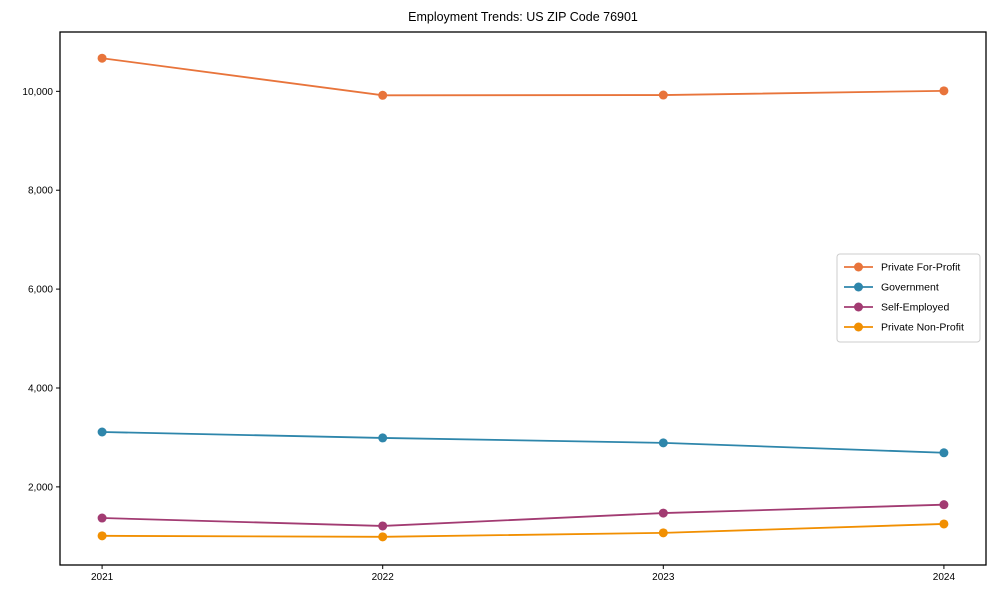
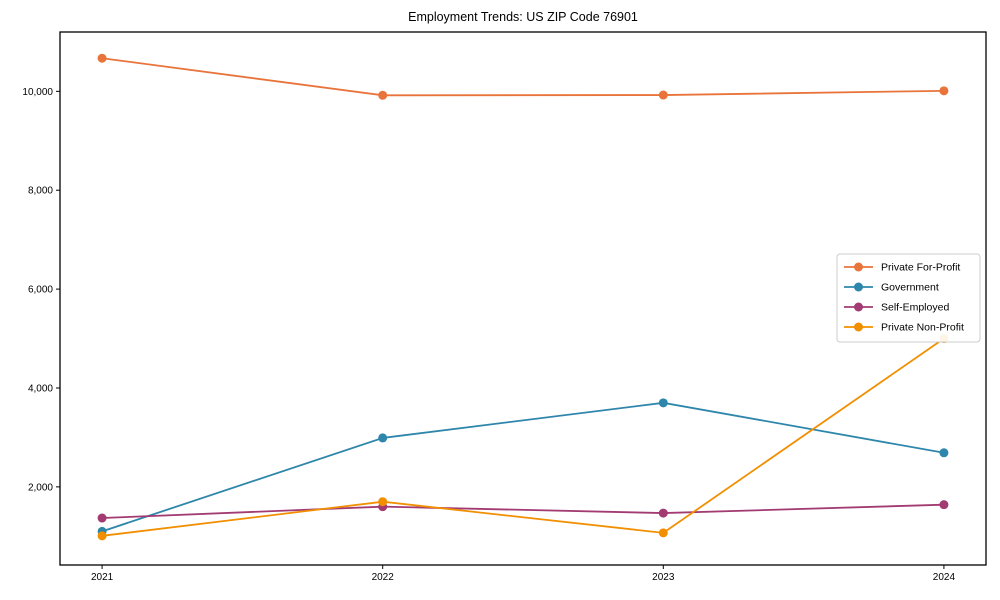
Government/2021: 3100 -> 1100
Self-Employed/2022: 1200 -> 1600
Private Non-Profit/2022: 1000 -> 1700
Government/2023: 2900 -> 3700
Private Non-Profit/2024: 1200 -> 5000
